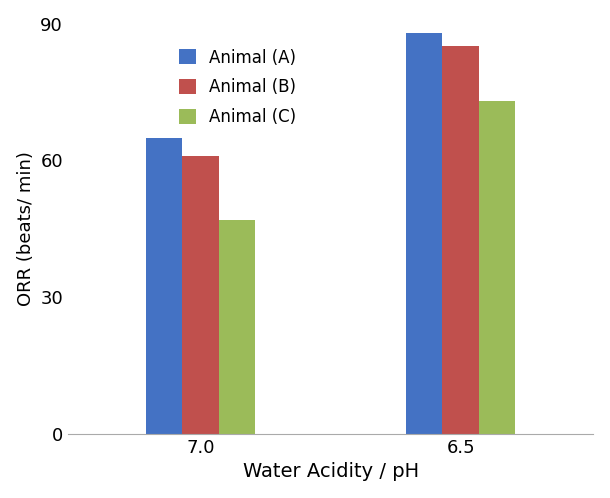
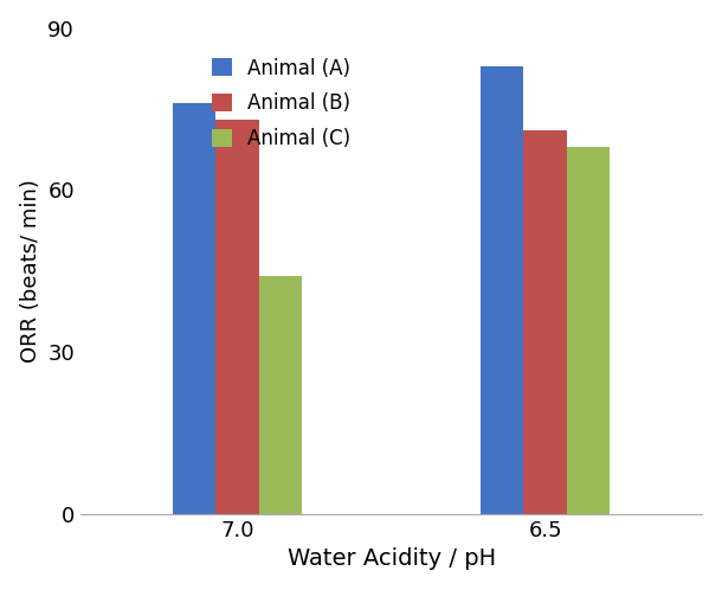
Animal (A)/7.0: 65 -> 76
Animal (B)/7.0: 61 -> 73
Animal (C)/7.0: 47 -> 44
Animal (A)/6.5: 88 -> 83
Animal (B)/6.5: 85 -> 71
Animal (C)/6.5: 73 -> 68
